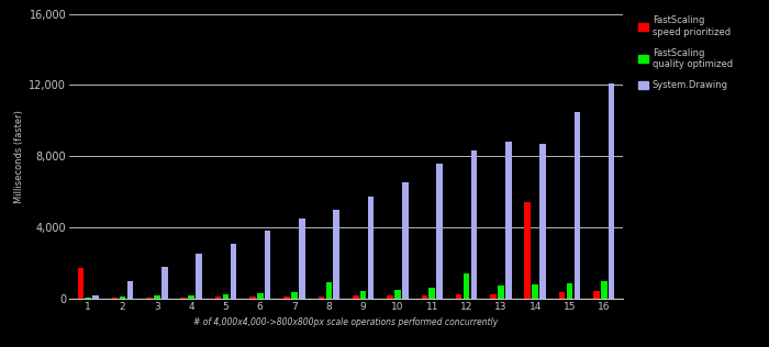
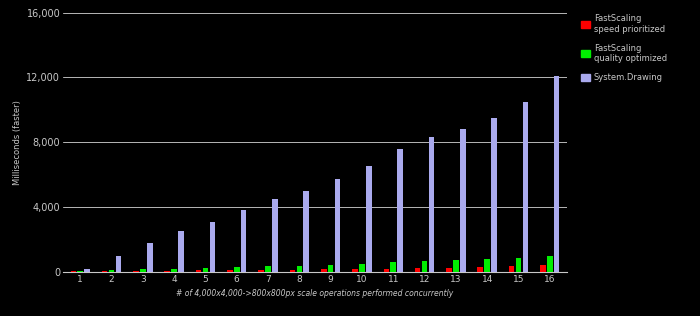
FastScaling speed prioritized/1: 1,700 -> 0
FastScaling quality optimized/8: 900 -> 400
FastScaling quality optimized/12: 1,400 -> 700
FastScaling speed prioritized/14: 5,400 -> 300
System.Drawing/14: 8,700 -> 9,500
